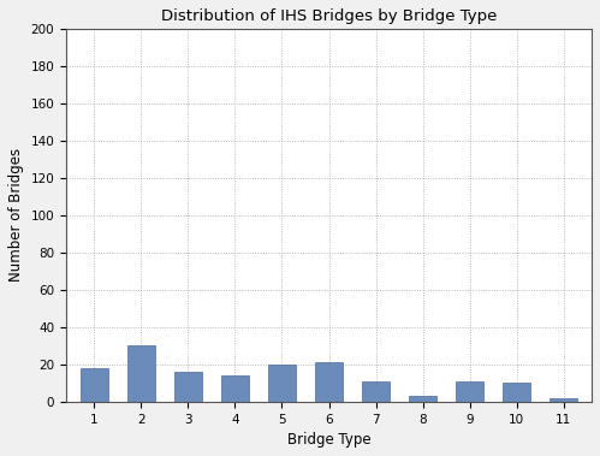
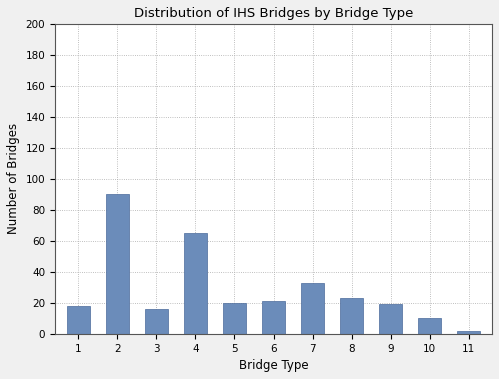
2: 30 -> 90
4: 14 -> 65
7: 11 -> 33
8: 3 -> 23
9: 11 -> 19
